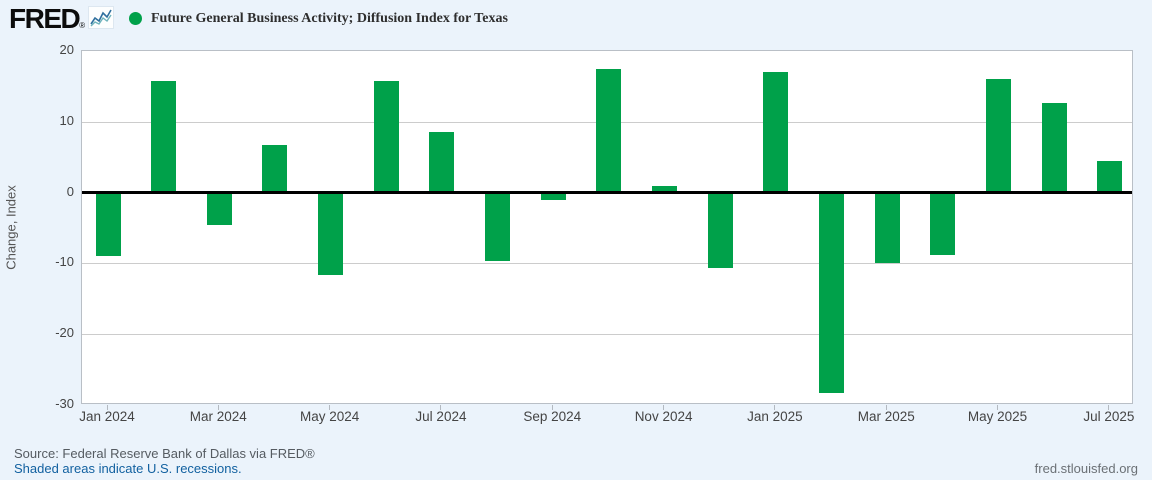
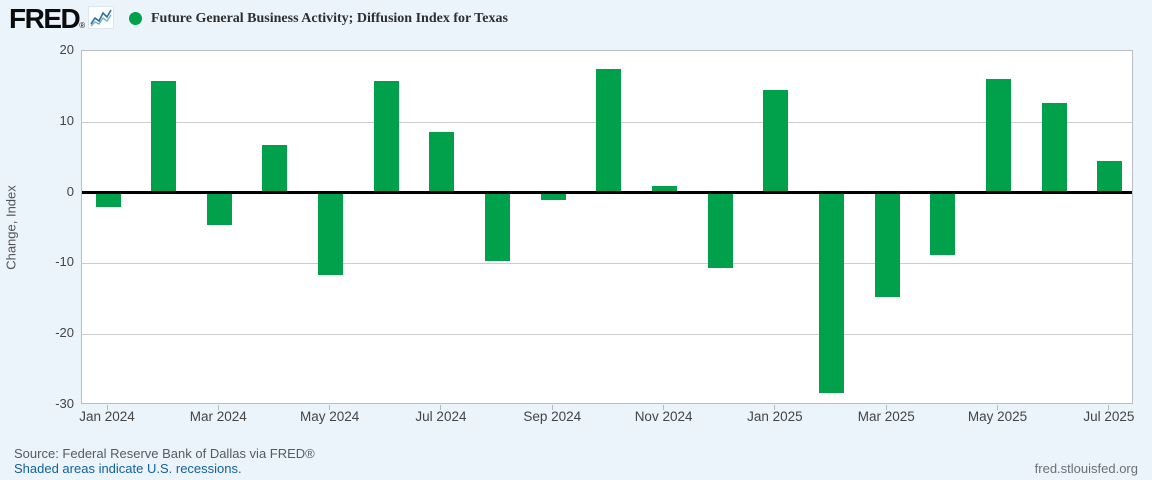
Jan 2024: -9 -> -2
Jan 2025: 17 -> 14
Mar 2025: -10 -> -15
